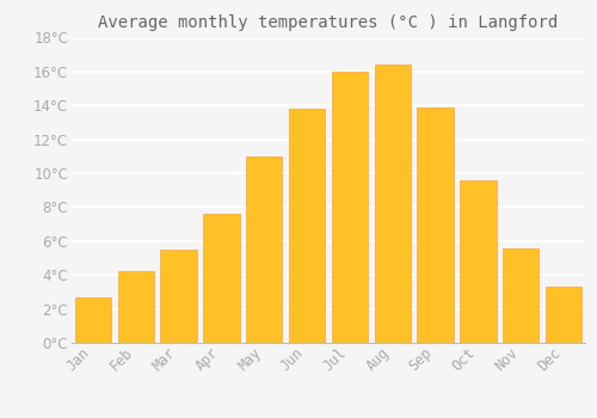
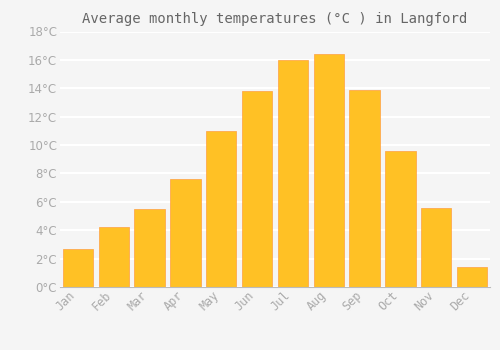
Dec: 3.3°C -> 1.4°C
